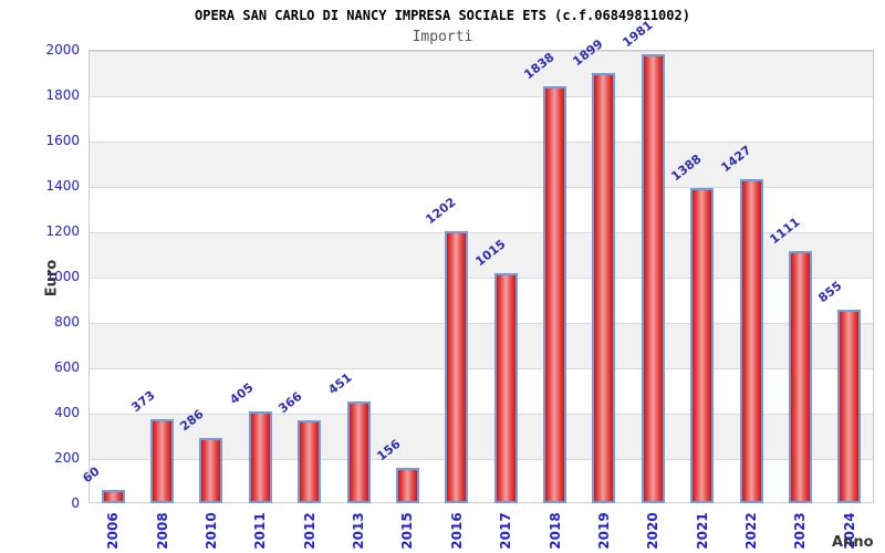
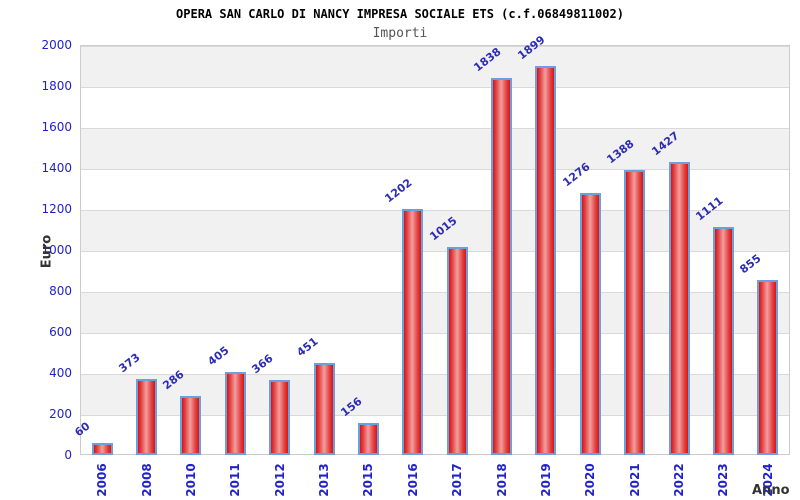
2020: 1981 -> 1276
